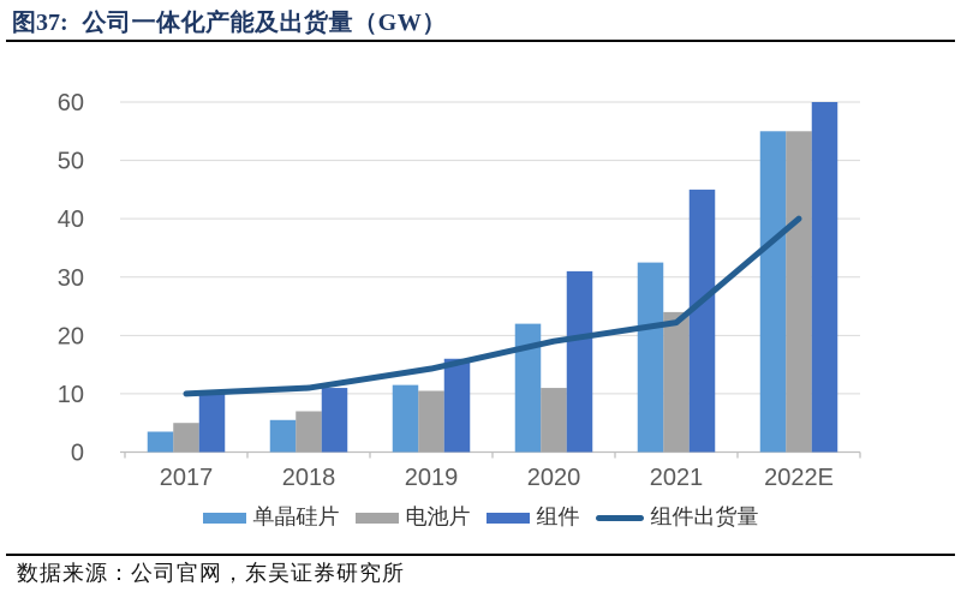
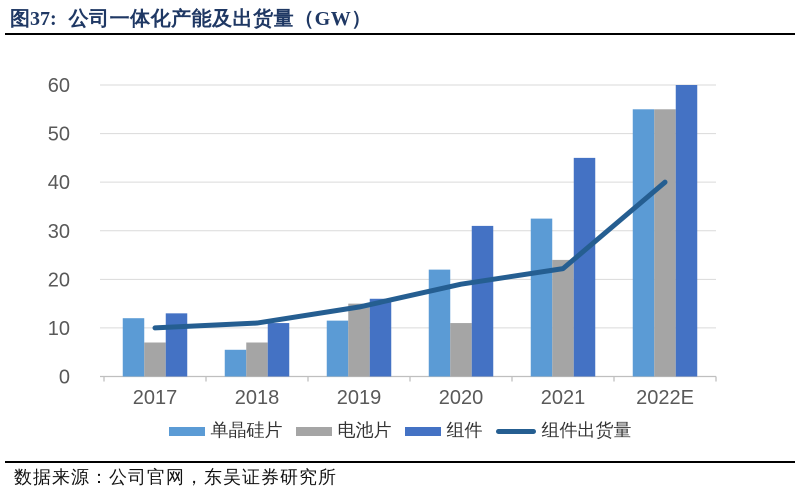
单晶硅片/2017: 4 -> 12
电池片/2017: 5 -> 7
组件/2017: 10 -> 13
电池片/2019: 10 -> 15
